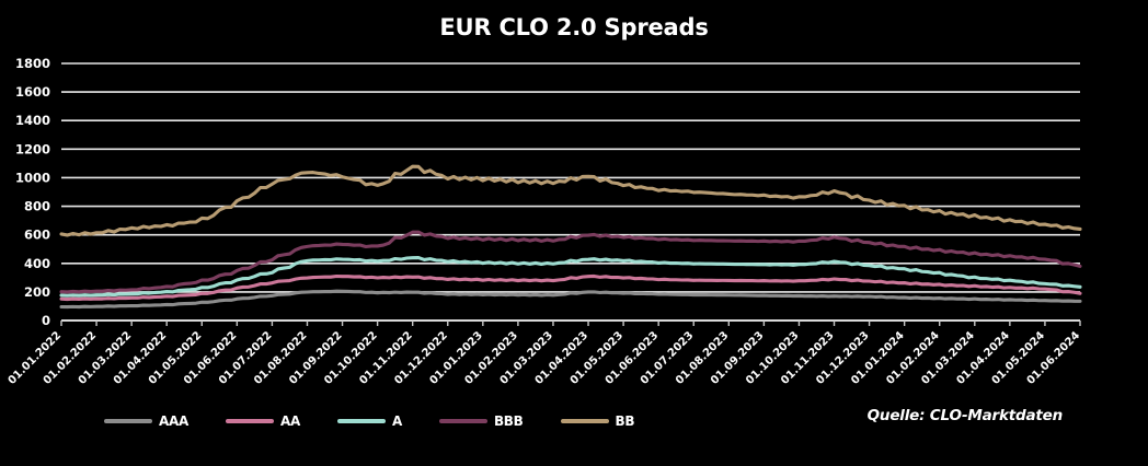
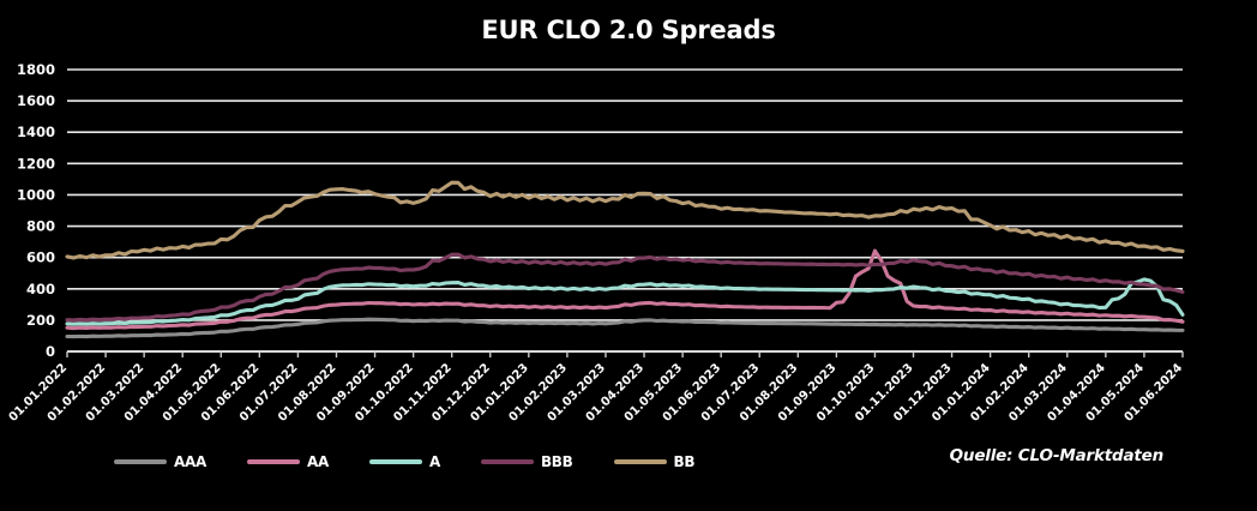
AA/01.10.2023: 280 -> 620
BB/01.12.2023: 840 -> 920
A/01.05.2024: 260 -> 480
